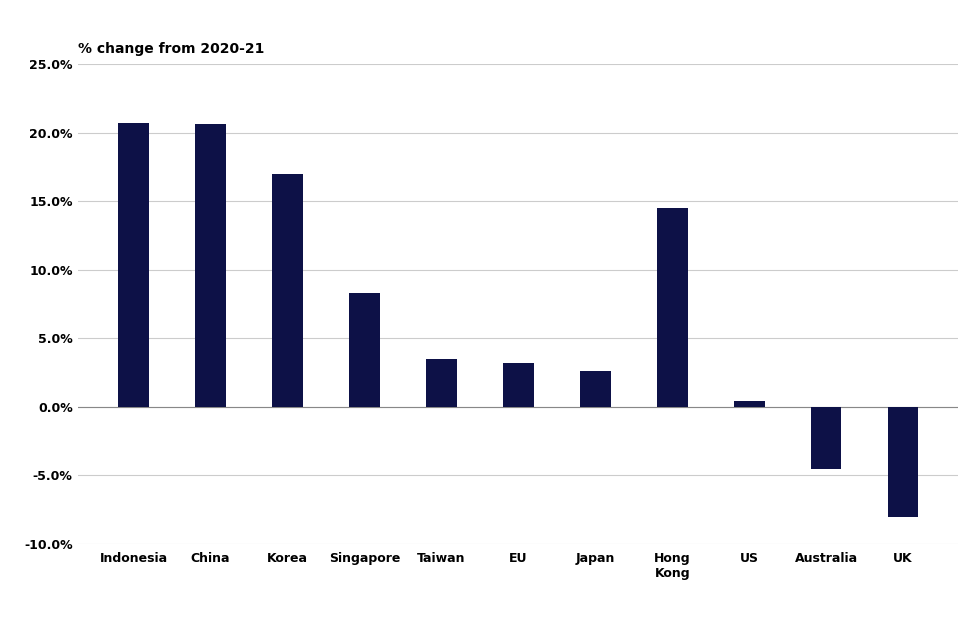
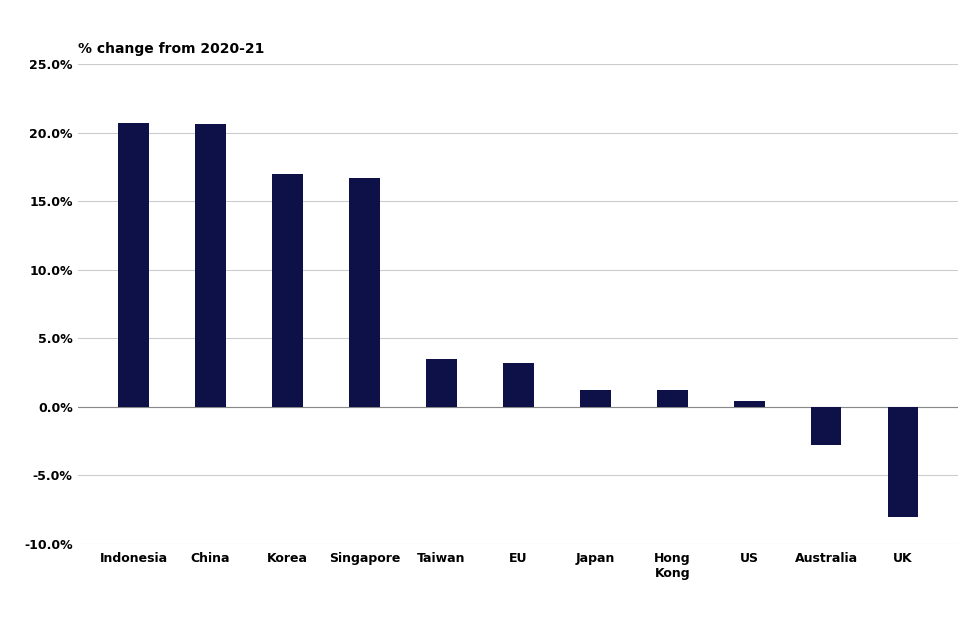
Singapore: 8.3% -> 16.7%
Japan: 2.6% -> 1.2%
Hong Kong: 14.5% -> 1.2%
Australia: -4.5% -> -2.8%
